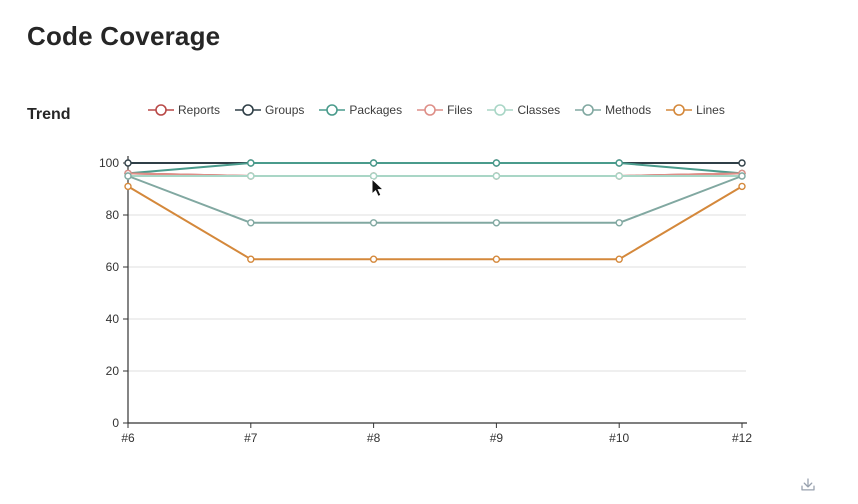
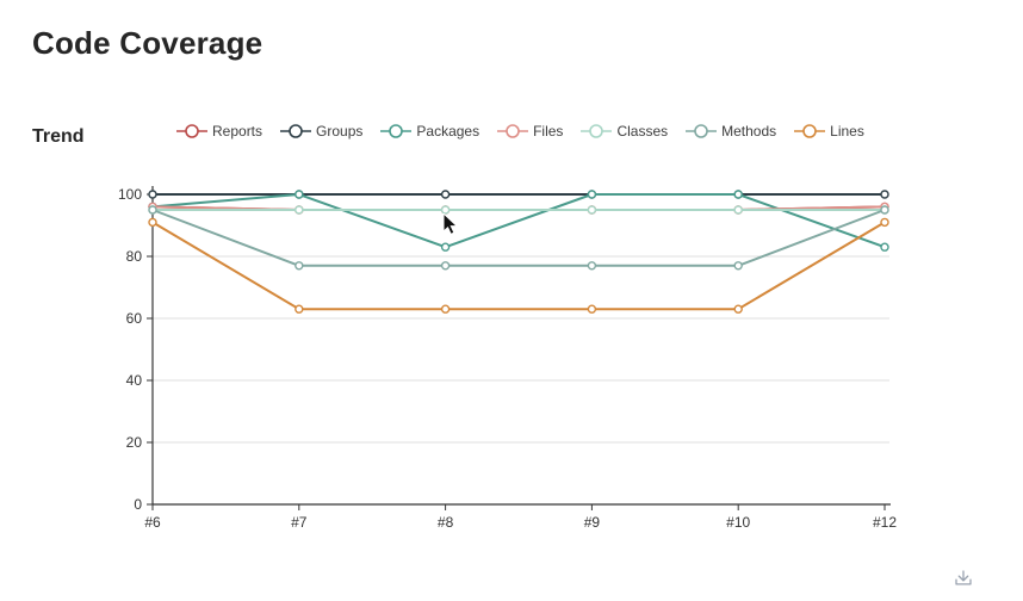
Packages/#8: 100 -> 83
Packages/#12: 96 -> 83
